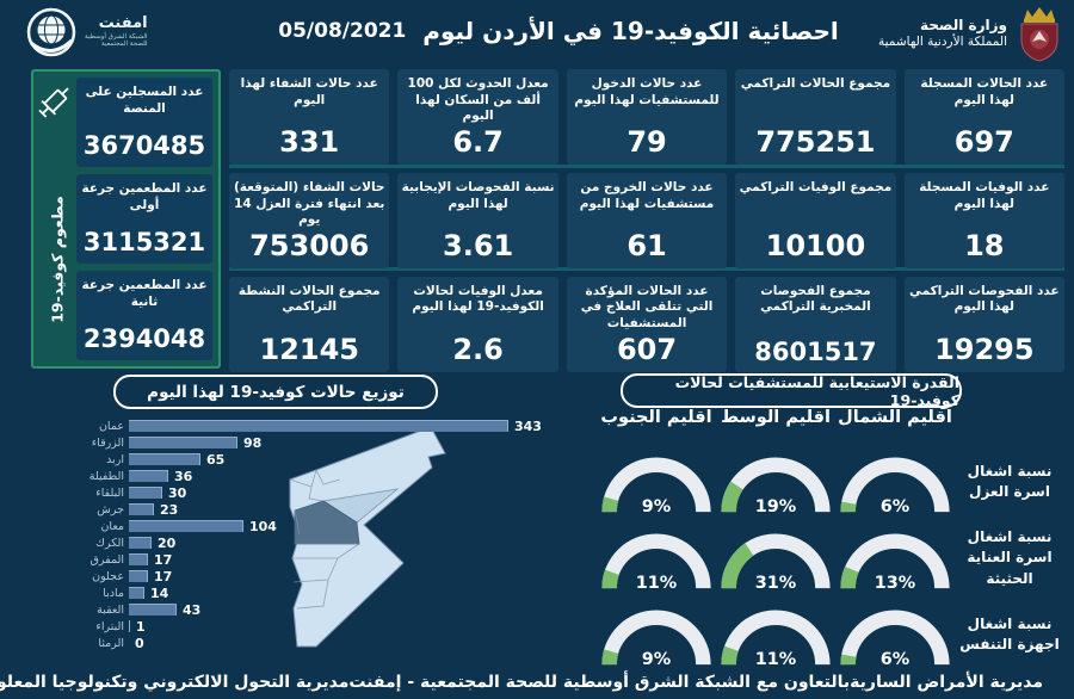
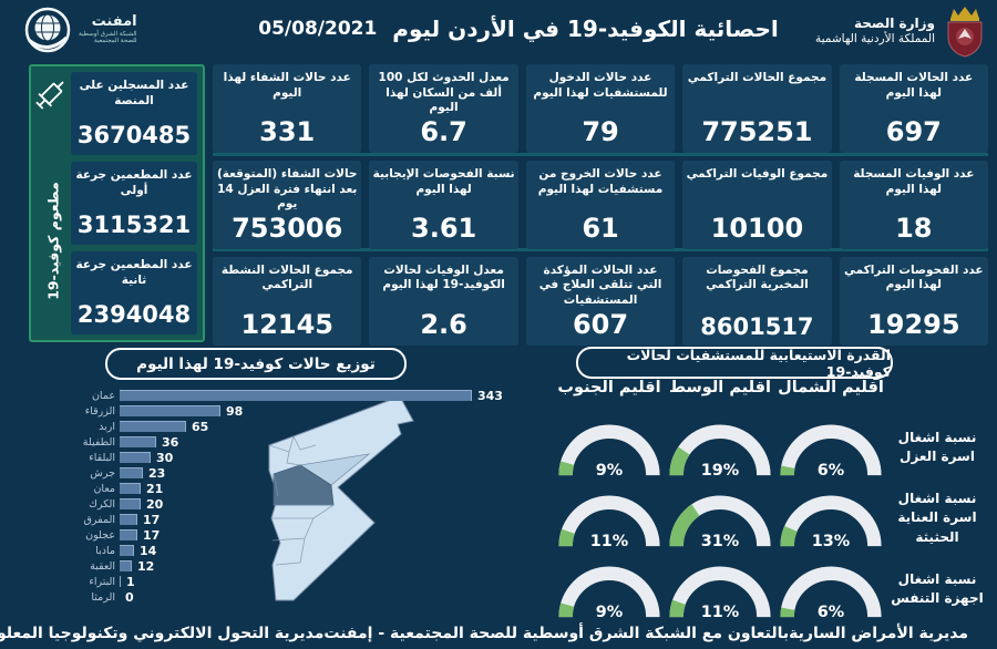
توزيع حالات كوفيد-19 لهذا اليوم/معان: 104 -> 21
توزيع حالات كوفيد-19 لهذا اليوم/العقبة: 43 -> 12
